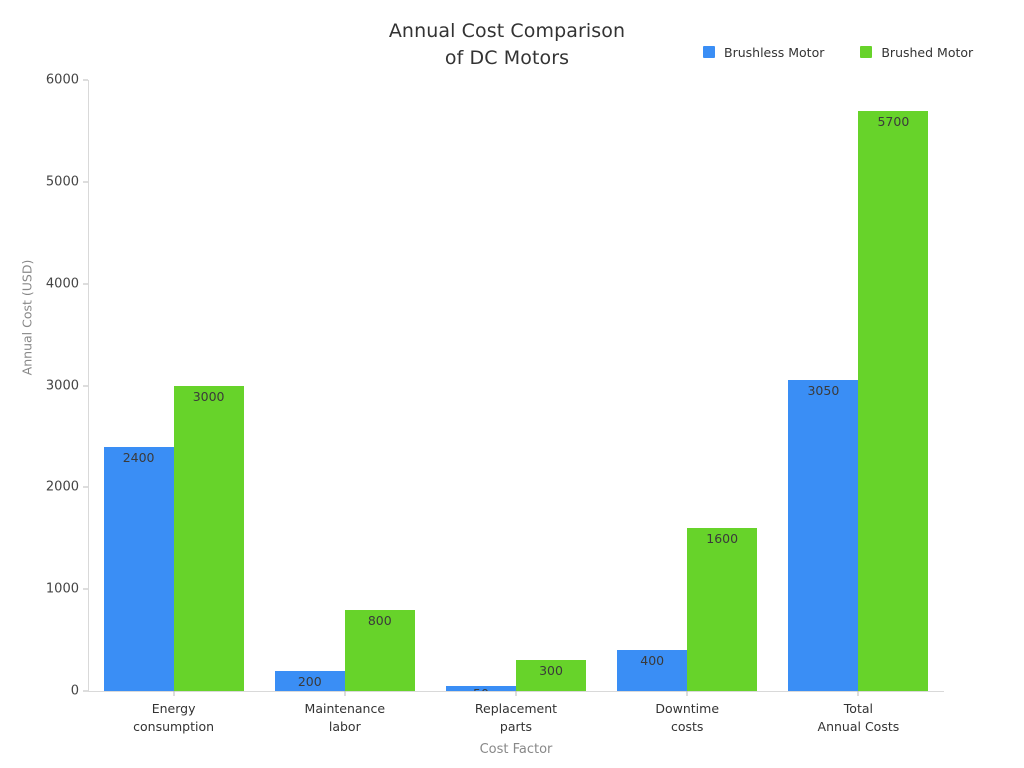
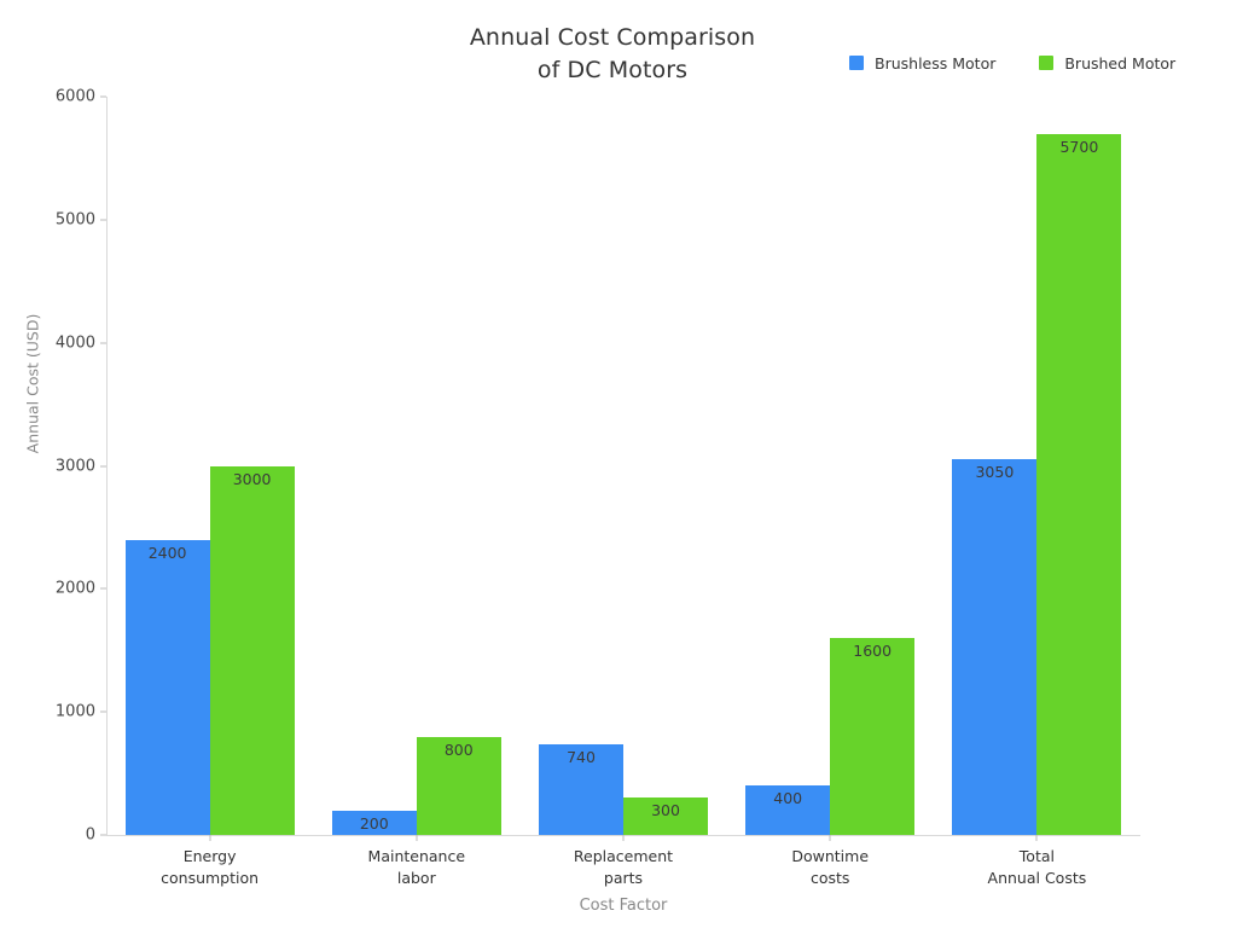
Brushless Motor/Replacement parts: 50 -> 740
